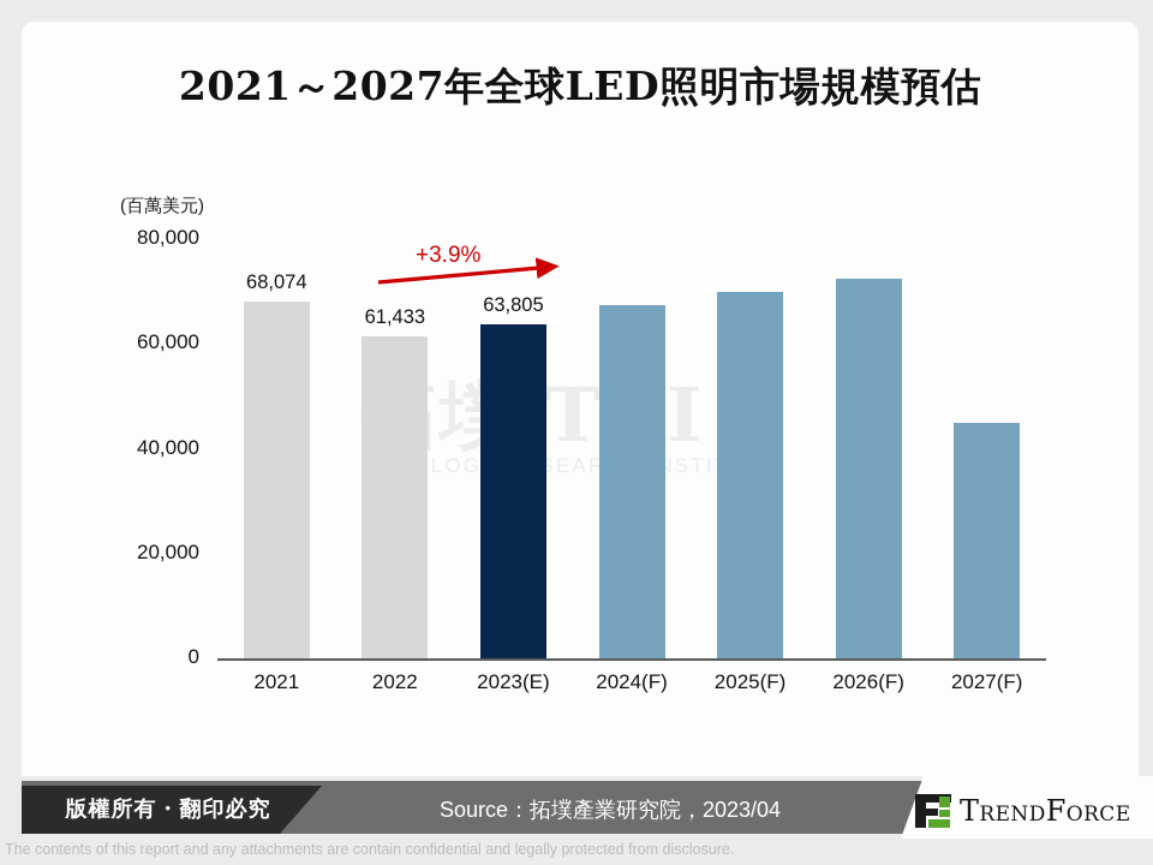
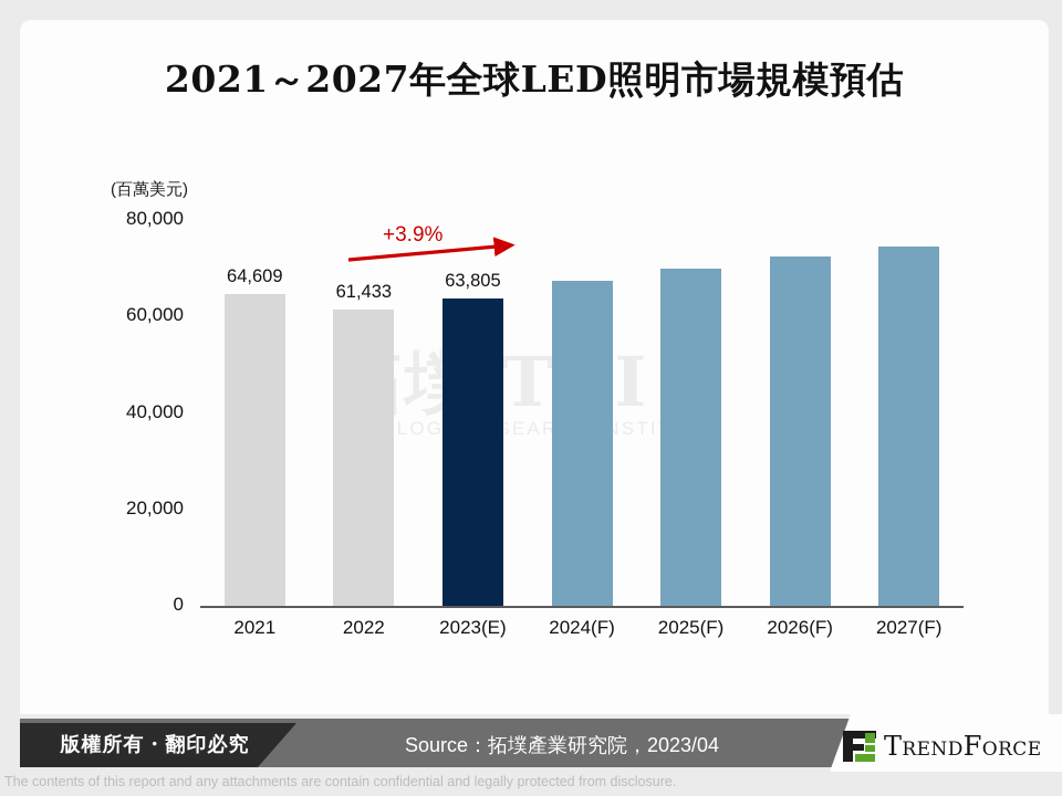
2021: 68,074 -> 64,609
2027(F): 45000 -> 74000
